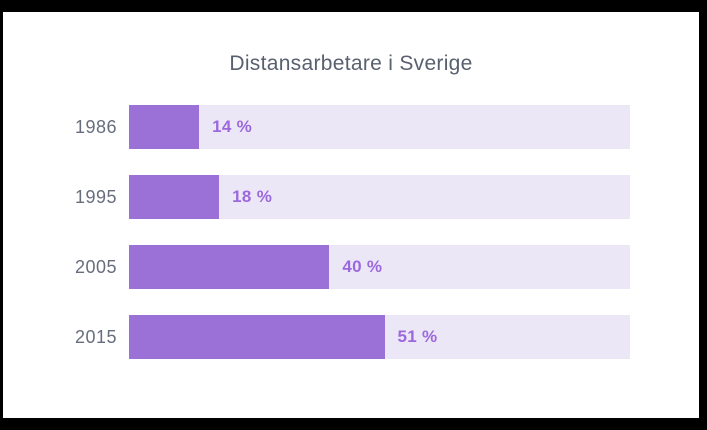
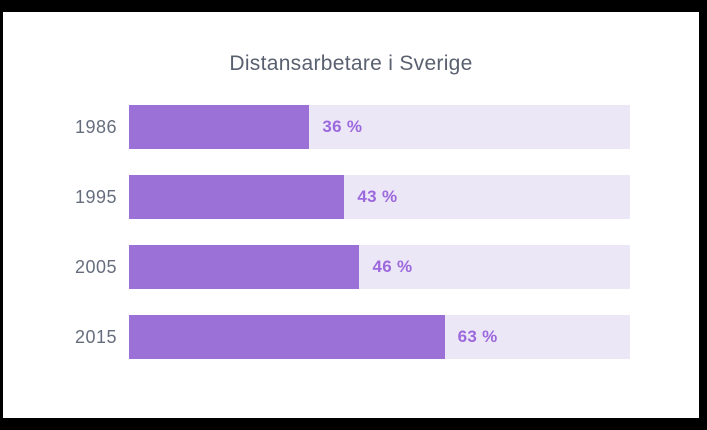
1986: 14 -> 36
1995: 18 -> 43
2005: 40 -> 46
2015: 51 -> 63
